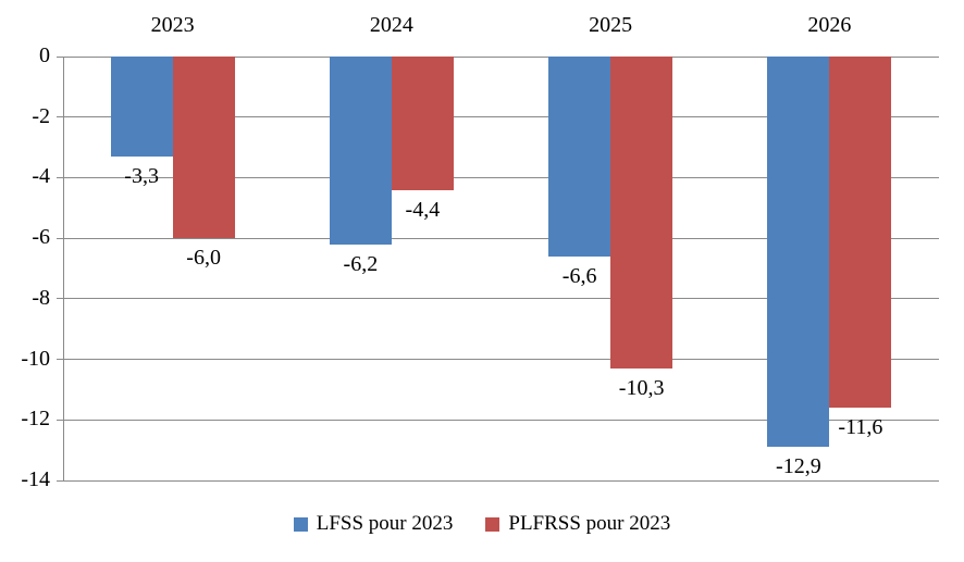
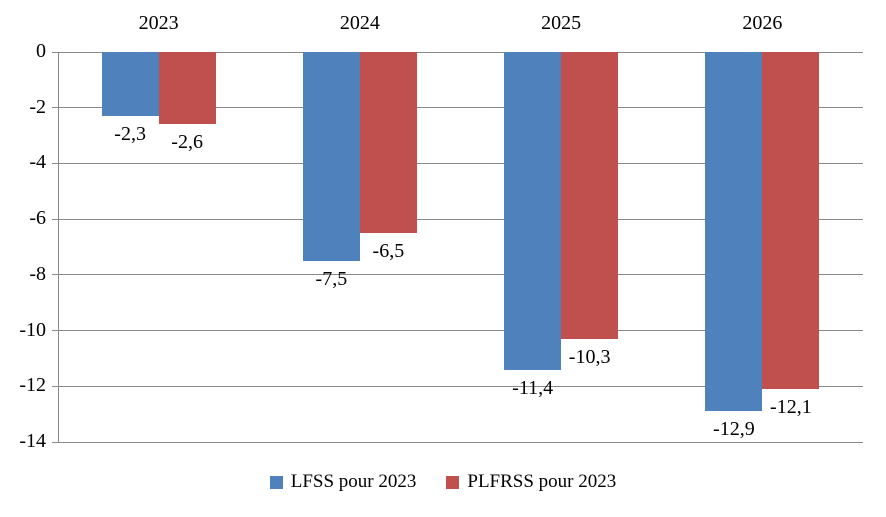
LFSS pour 2023/2023: -3,3 -> -2,3
PLFRSS pour 2023/2023: -6,0 -> -2,6
LFSS pour 2023/2024: -6,2 -> -7,5
PLFRSS pour 2023/2024: -4,4 -> -6,5
LFSS pour 2023/2025: -6,6 -> -11,4
PLFRSS pour 2023/2026: -11,6 -> -12,1
